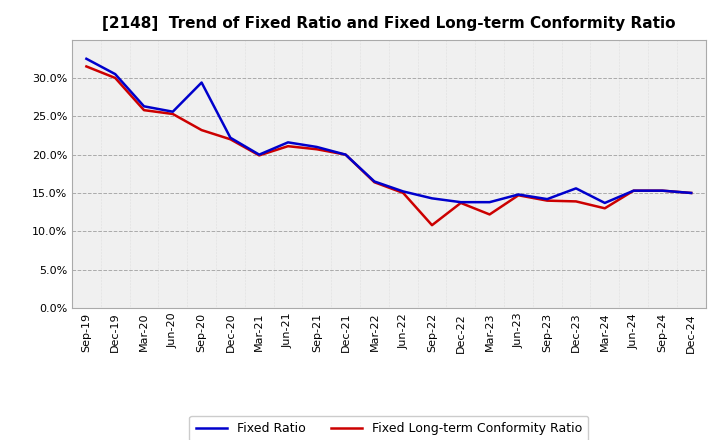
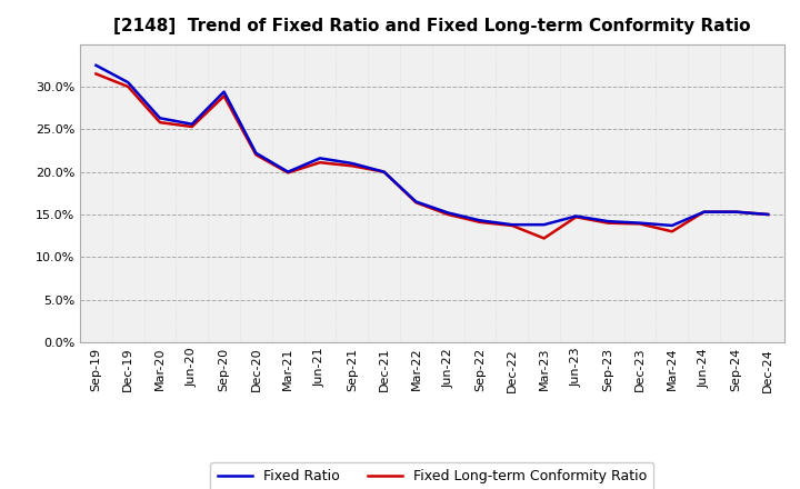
Fixed Long-term Conformity Ratio/Sep-20: 23.2% -> 28.9%
Fixed Long-term Conformity Ratio/Sep-22: 10.8% -> 14.1%
Fixed Ratio/Dec-23: 15.6% -> 14.0%
